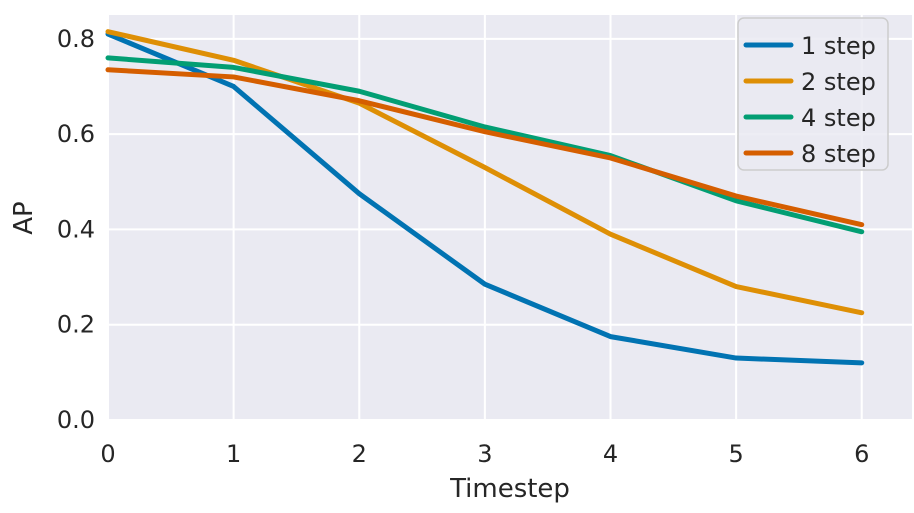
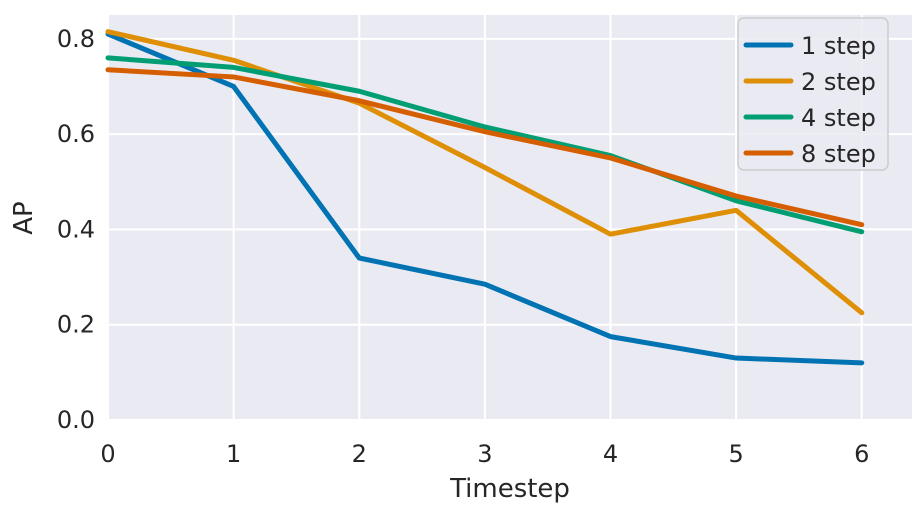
1 step/2: 0.47 -> 0.34
2 step/5: 0.28 -> 0.44
